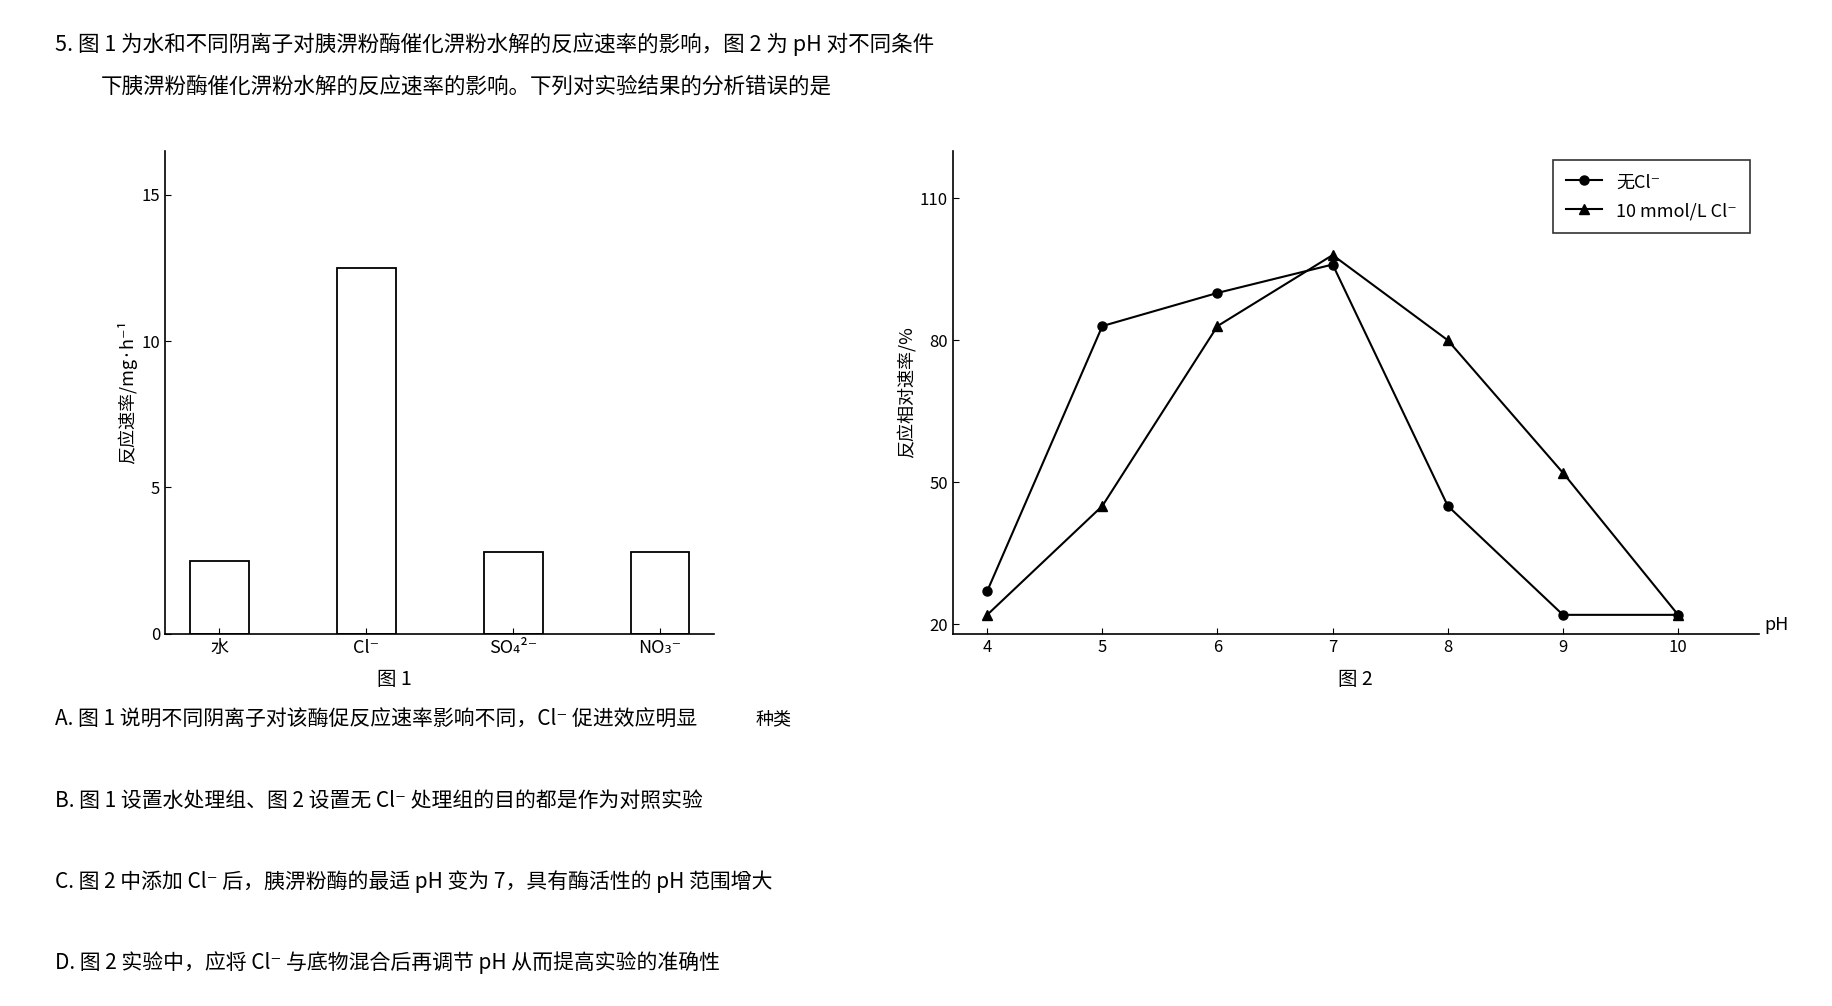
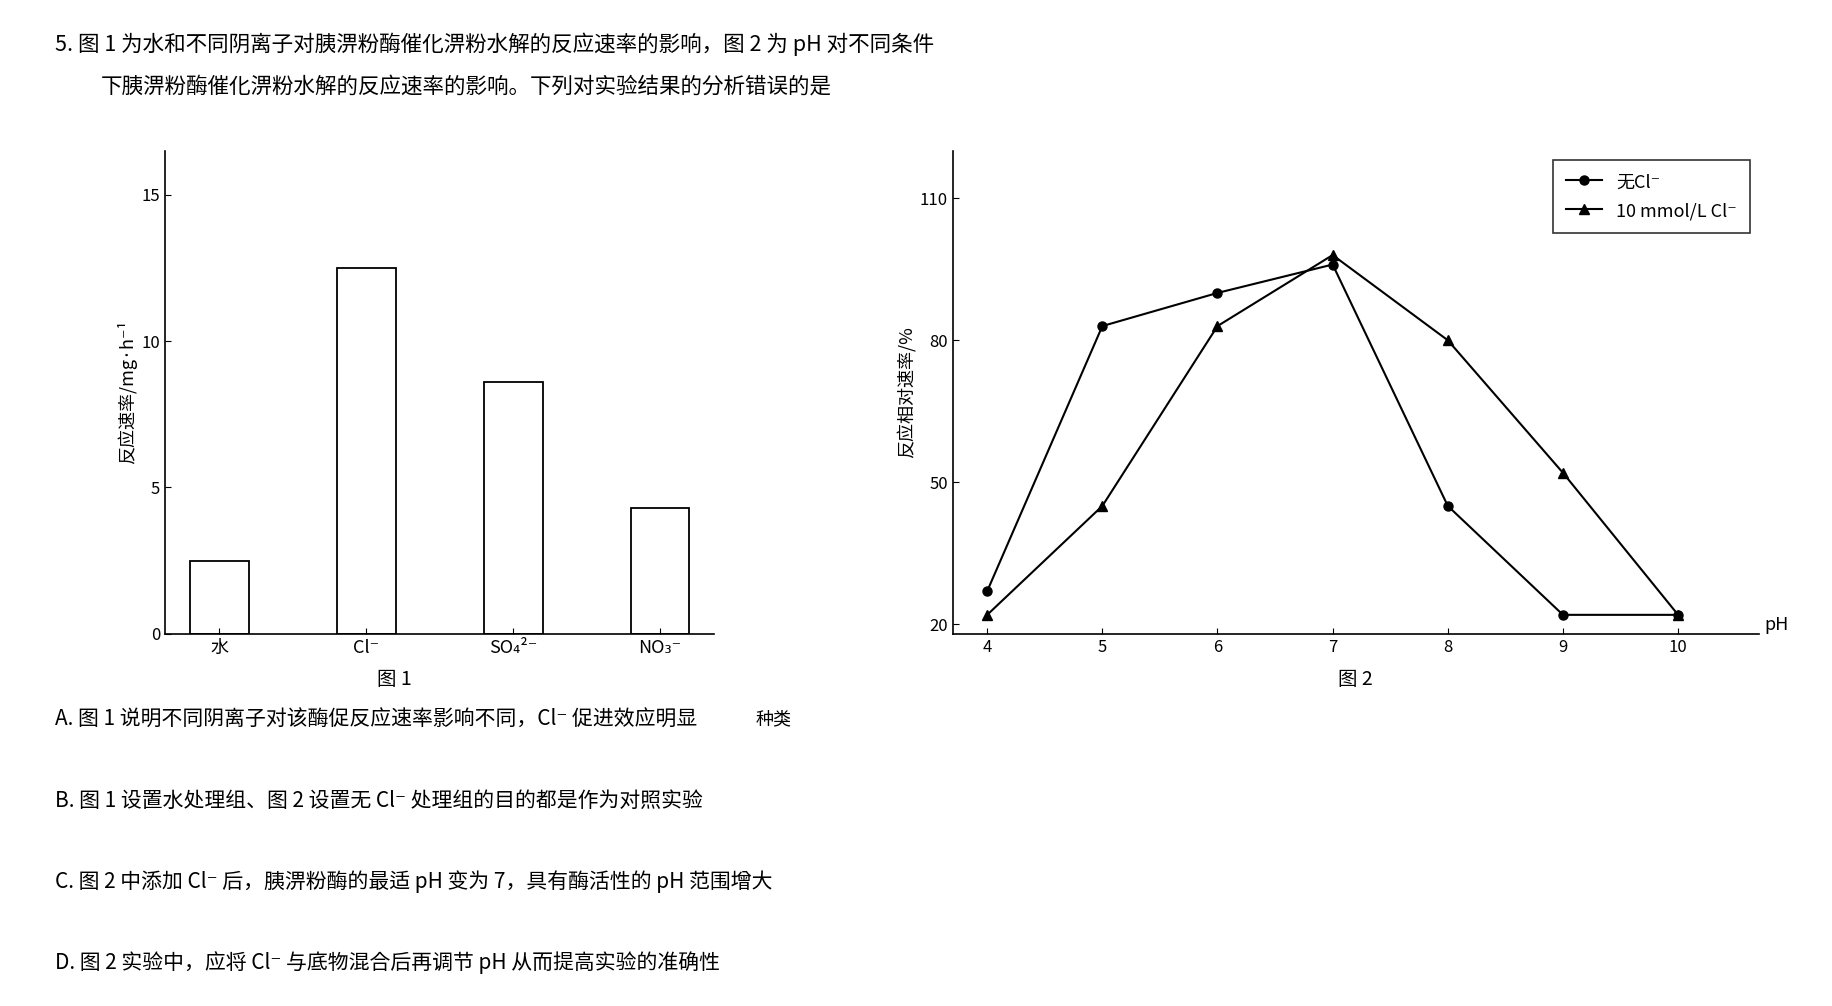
SO₄²⁻: 2.8 -> 8.6
NO₃⁻: 2.8 -> 4.3
